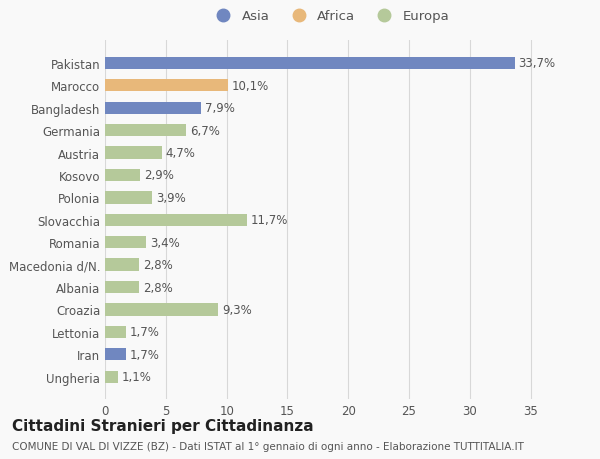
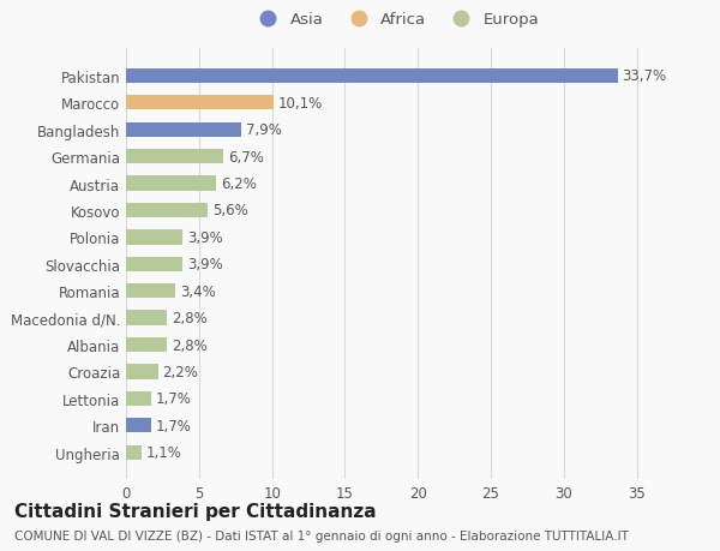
Austria: 4,7% -> 6,2%
Kosovo: 2,9% -> 5,6%
Slovacchia: 11,7% -> 3,9%
Croazia: 9,3% -> 2,2%
